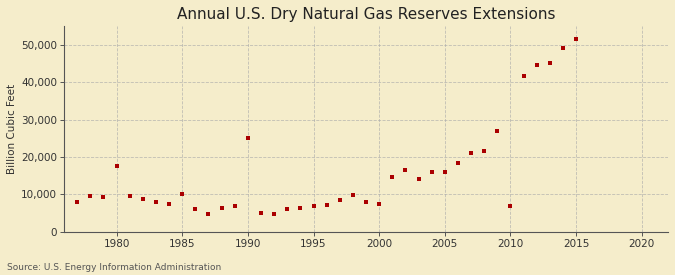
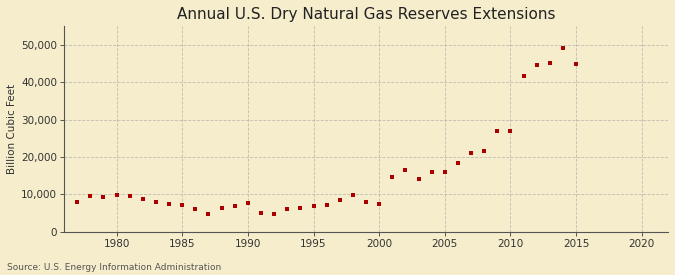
1980: 17,500 -> 9,800
1985: 10,000 -> 7,200
1990: 25,000 -> 7,800
2010: 7,000 -> 27,000
2015: 51,500 -> 44,800
